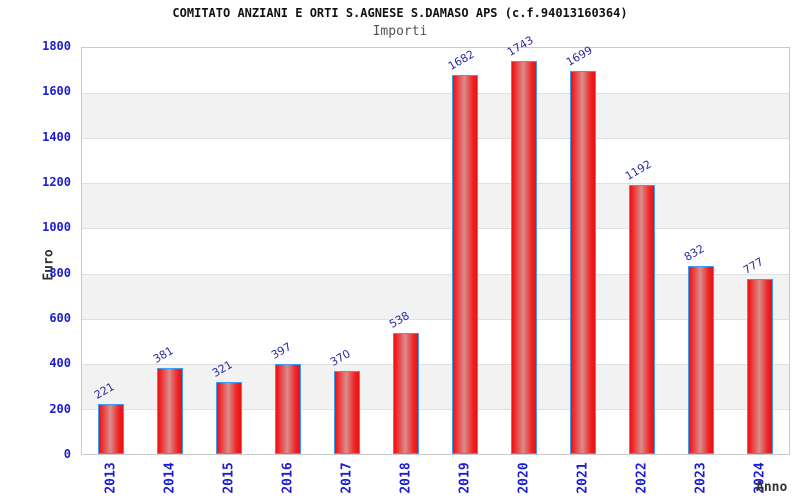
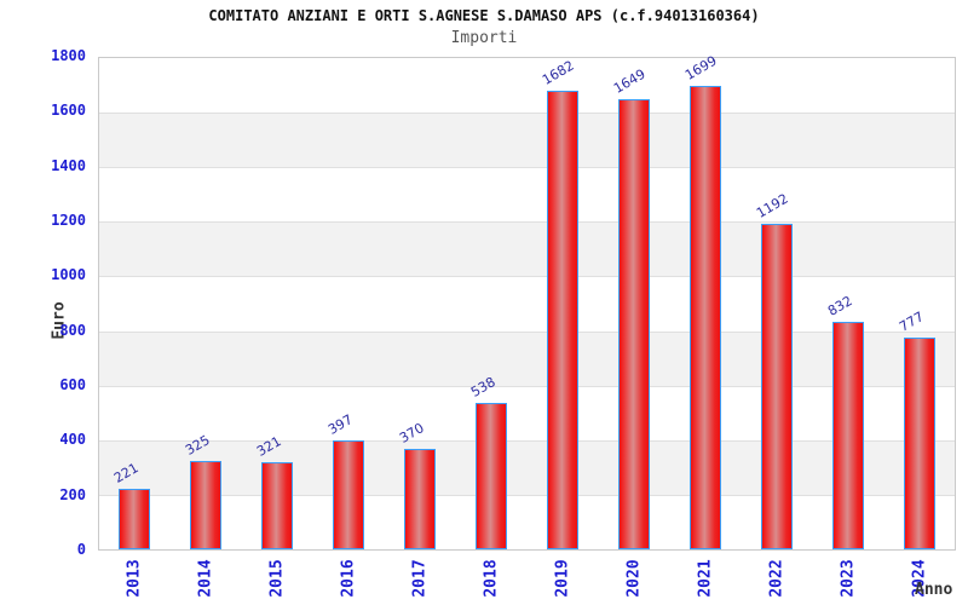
2014: 381 -> 325
2020: 1743 -> 1649
